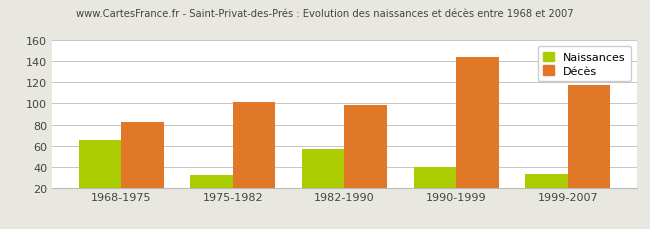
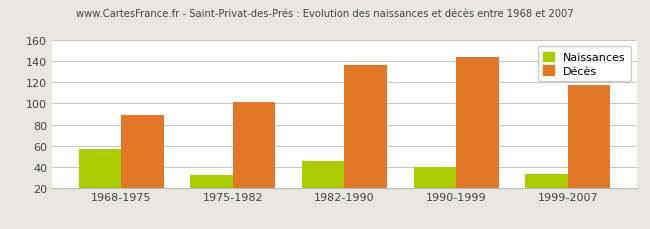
Naissances/1968-1975: 65 -> 57
Décès/1968-1975: 82 -> 89
Naissances/1982-1990: 57 -> 45
Décès/1982-1990: 99 -> 137
